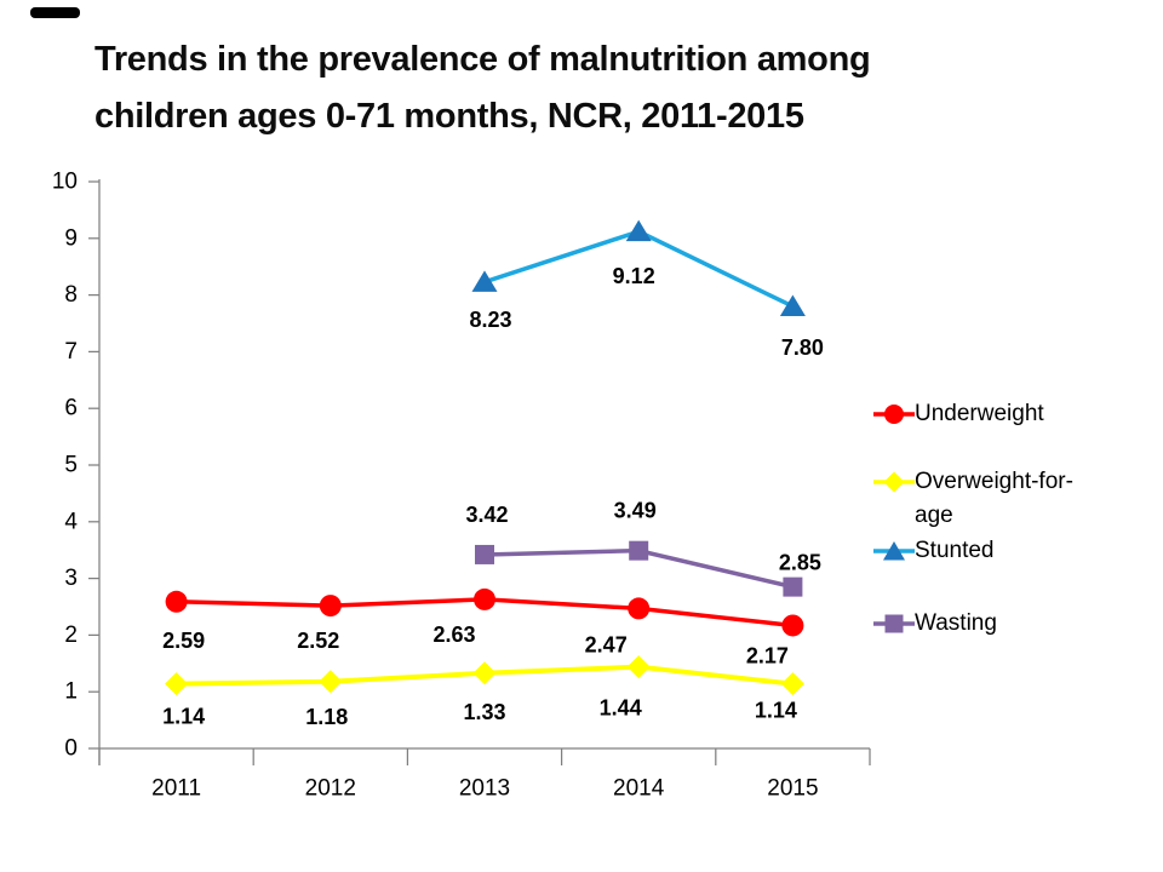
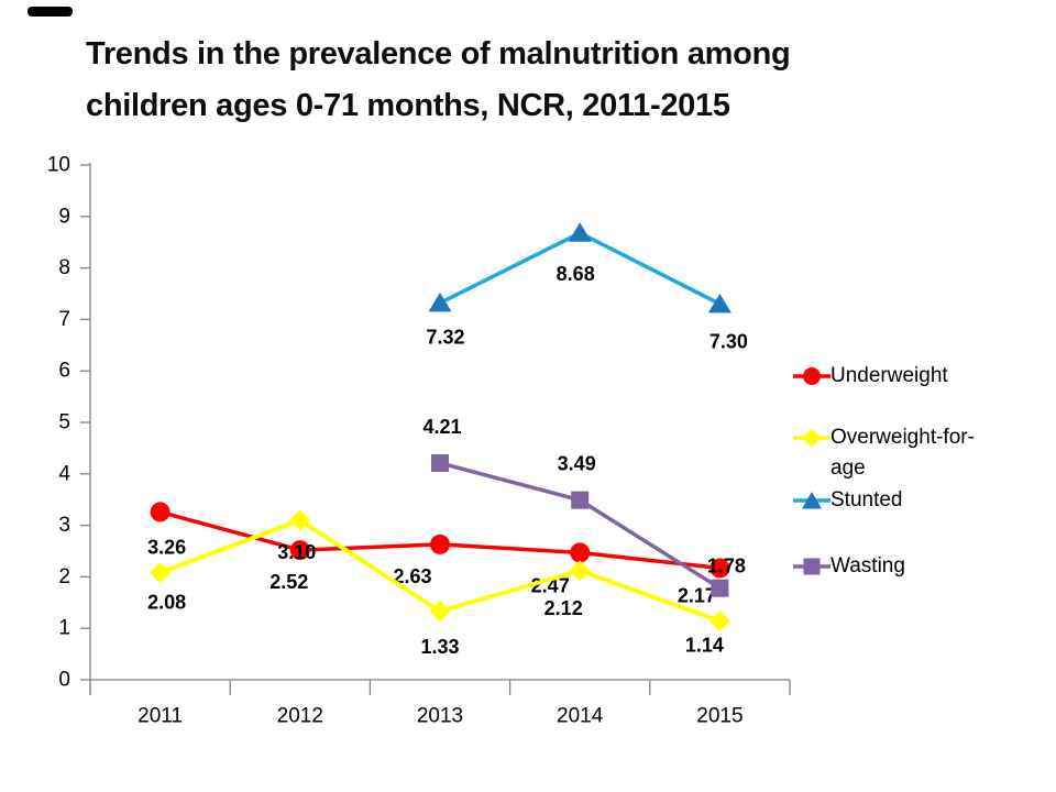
Underweight/2011: 2.59 -> 3.26
Overweight-for-age/2011: 1.14 -> 2.08
Overweight-for-age/2012: 1.18 -> 3.10
Stunted/2013: 8.23 -> 7.32
Wasting/2013: 3.42 -> 4.21
Overweight-for-age/2014: 1.44 -> 2.12
Stunted/2014: 9.12 -> 8.68
Stunted/2015: 7.80 -> 7.30
Wasting/2015: 2.85 -> 1.78
